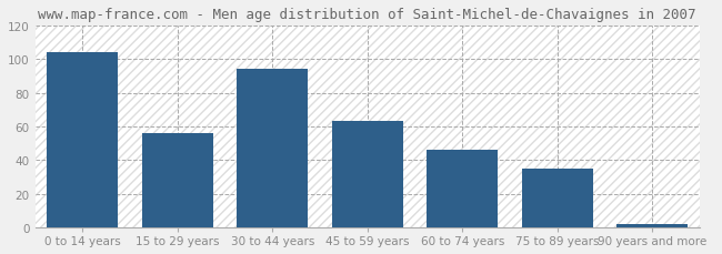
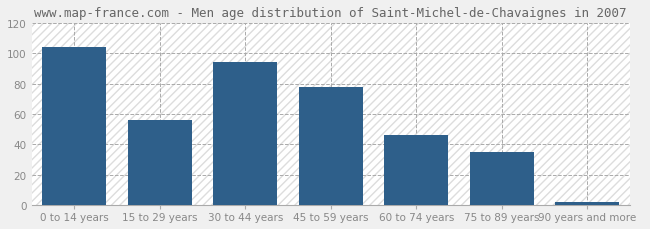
45 to 59 years: 63 -> 78
